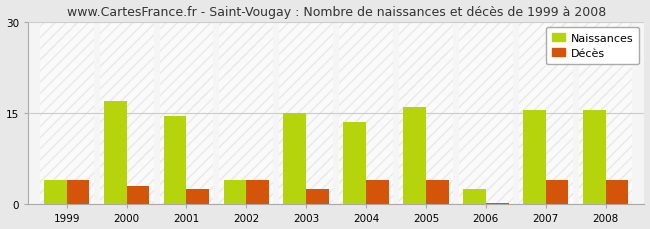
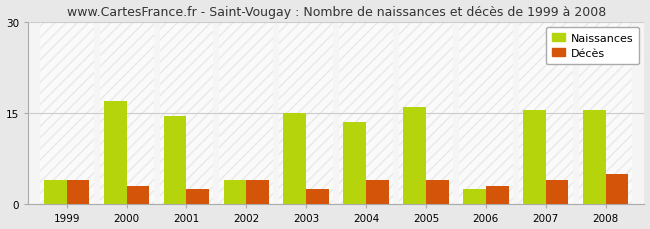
Décès/2006: 0.3 -> 3.0
Décès/2008: 4.0 -> 5.0
